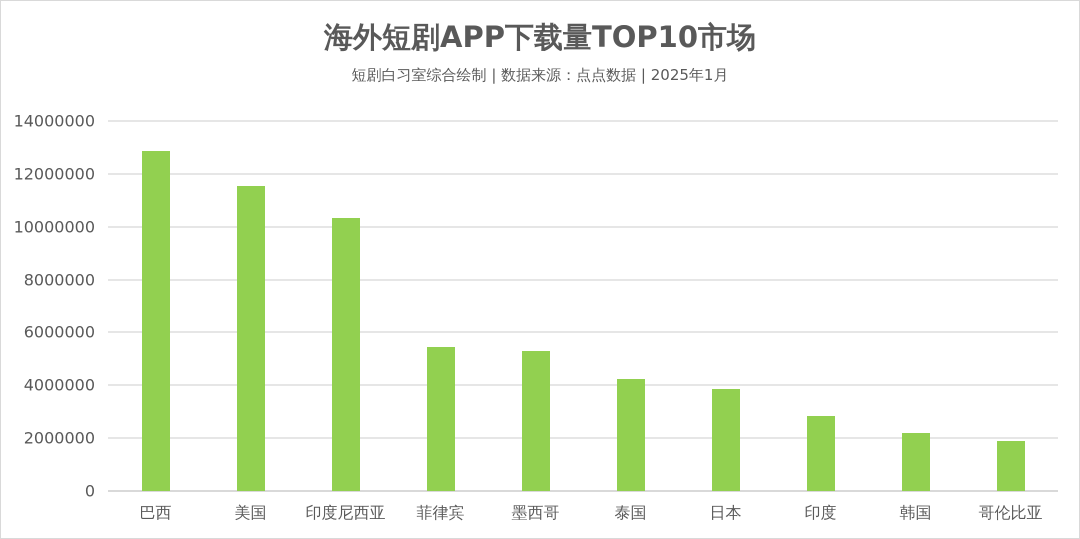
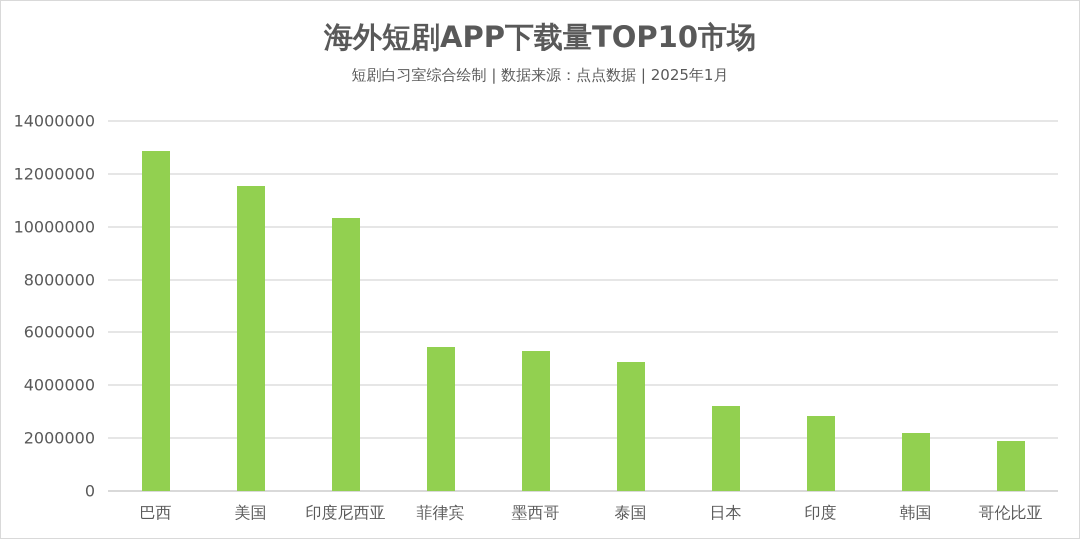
泰国: 4200000 -> 4900000
日本: 3900000 -> 3200000
